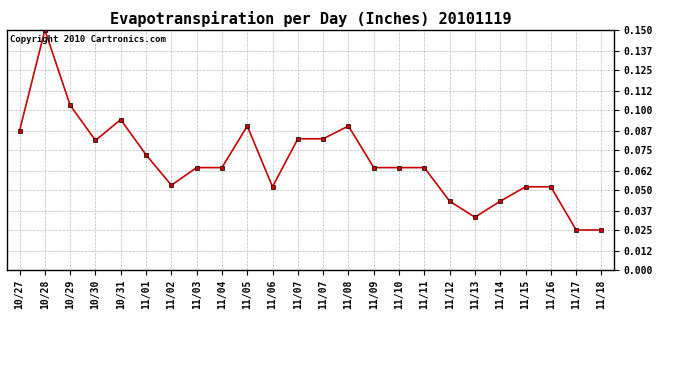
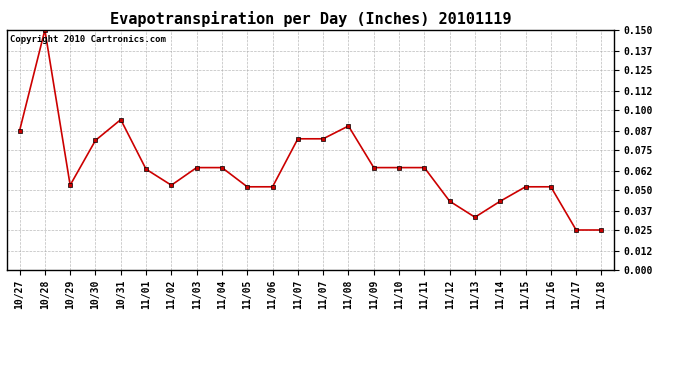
10/29: 0.103 -> 0.053
11/01: 0.072 -> 0.063
11/05: 0.090 -> 0.052
